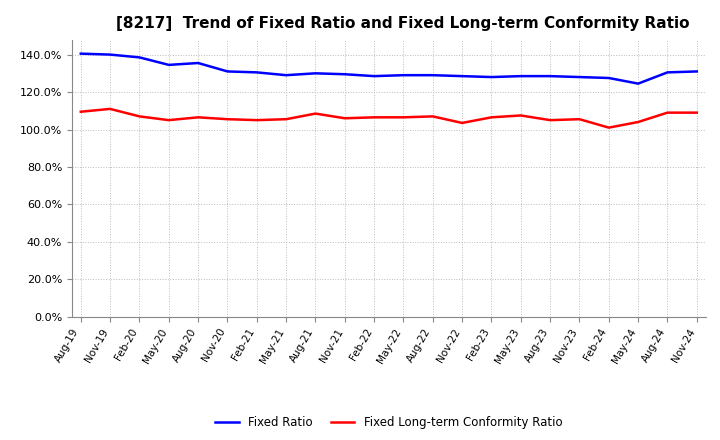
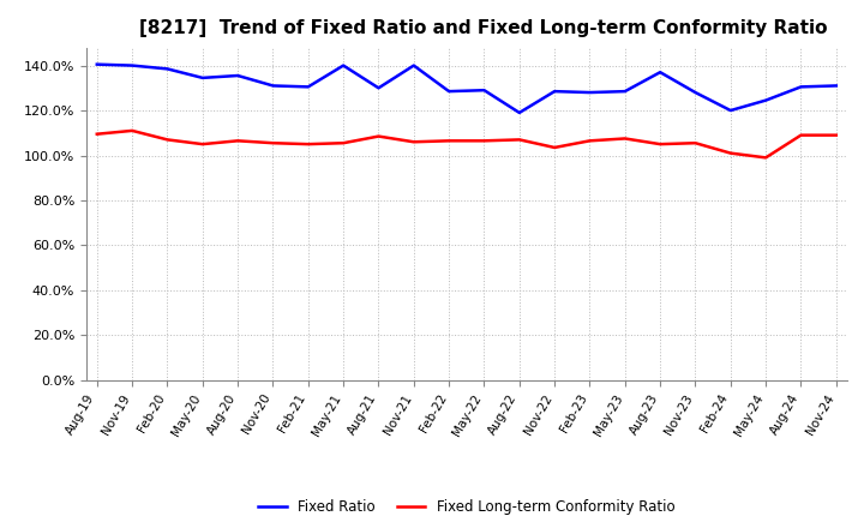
Fixed Ratio/May-21: 129% -> 140%
Fixed Ratio/Nov-21: 130% -> 140%
Fixed Ratio/Aug-22: 129% -> 119%
Fixed Ratio/Aug-23: 128% -> 137%
Fixed Ratio/Feb-24: 128% -> 120%
Fixed Long-term Conformity Ratio/May-24: 104% -> 99%
